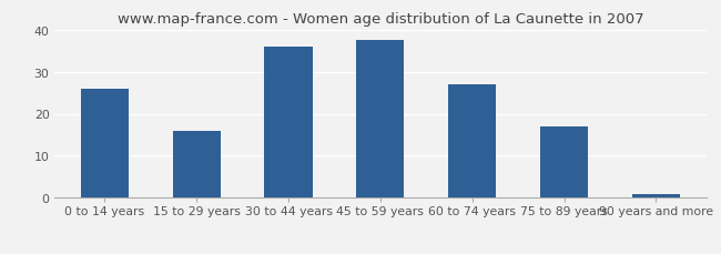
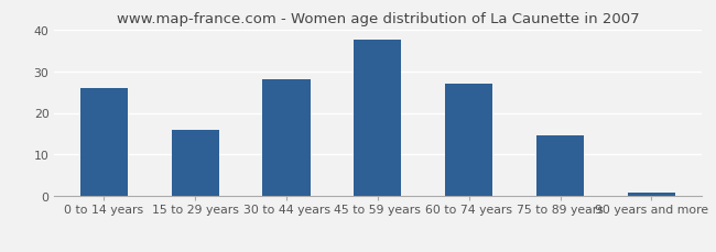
30 to 44 years: 36.0 -> 28.0
75 to 89 years: 17.0 -> 14.5
